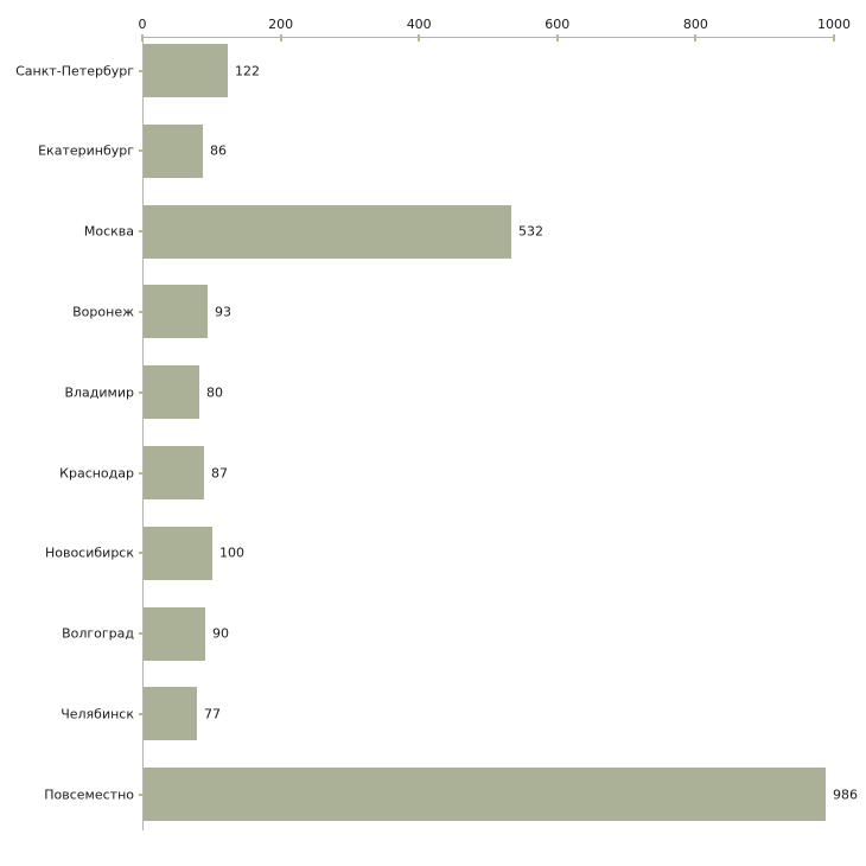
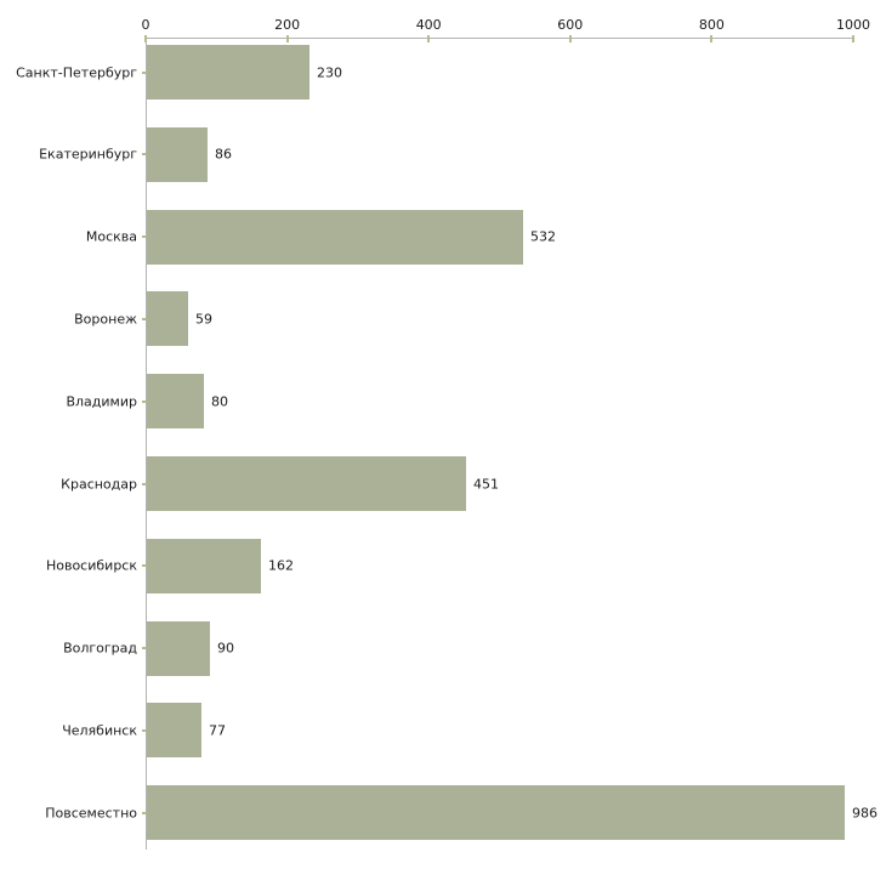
Санкт-Петербург: 122 -> 230
Воронеж: 93 -> 59
Краснодар: 87 -> 451
Новосибирск: 100 -> 162
